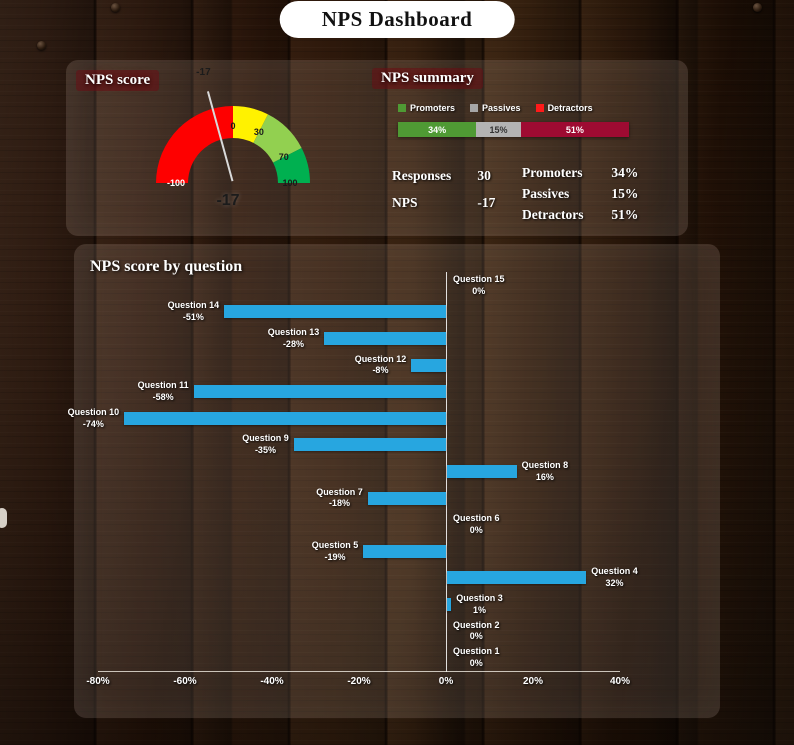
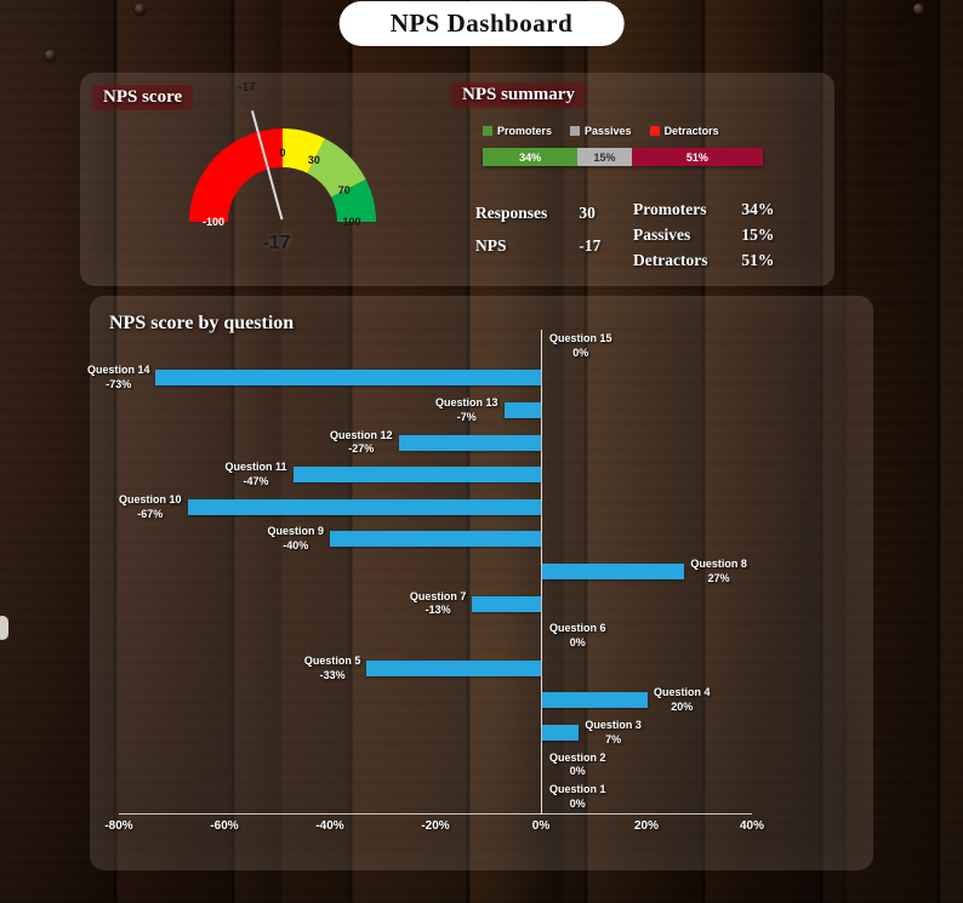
NPS score by question/Question 14: -51% -> -73%
NPS score by question/Question 13: -28% -> -7%
NPS score by question/Question 12: -8% -> -27%
NPS score by question/Question 11: -58% -> -47%
NPS score by question/Question 10: -74% -> -67%
NPS score by question/Question 9: -35% -> -40%
NPS score by question/Question 8: 16% -> 27%
NPS score by question/Question 7: -18% -> -13%
NPS score by question/Question 5: -19% -> -33%
NPS score by question/Question 4: 32% -> 20%
NPS score by question/Question 3: 1% -> 7%
